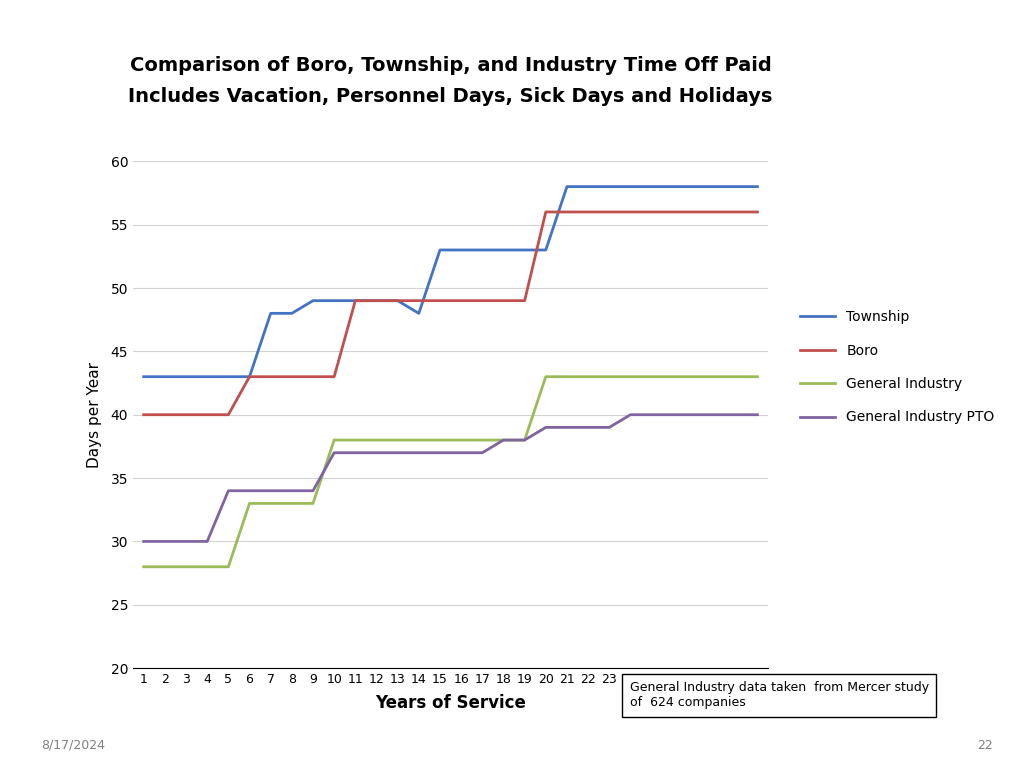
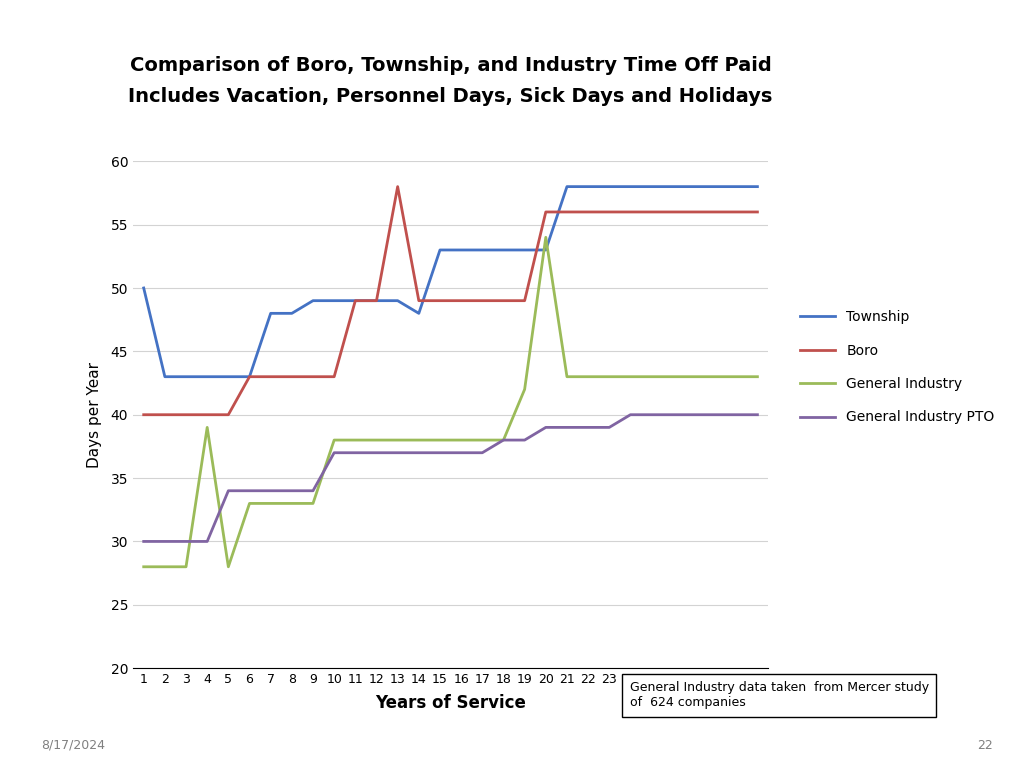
Township/1: 43 -> 50
General Industry/4: 28 -> 39
Boro/13: 49 -> 58
General Industry/19: 38 -> 42
General Industry/20: 43 -> 54
